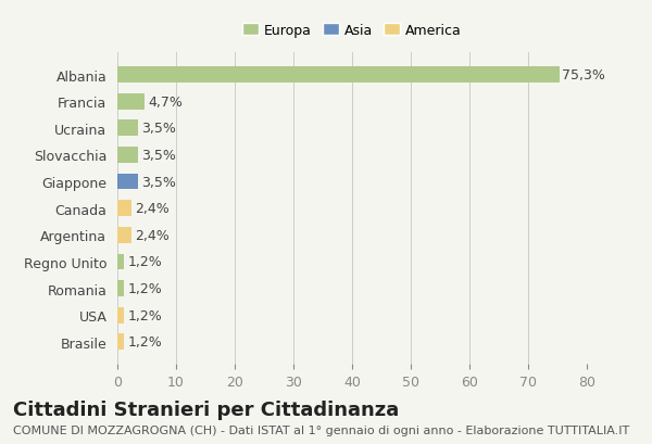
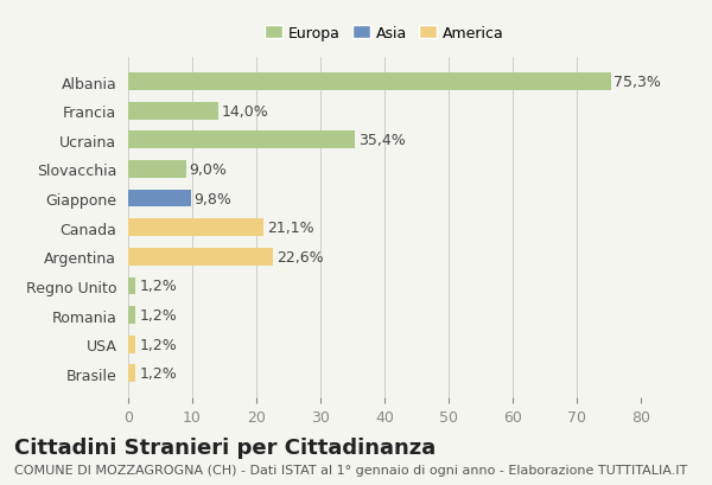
Francia: 4,7% -> 14,0%
Ucraina: 3,5% -> 35,4%
Slovacchia: 3,5% -> 9,0%
Giappone: 3,5% -> 9,8%
Canada: 2,4% -> 21,1%
Argentina: 2,4% -> 22,6%
